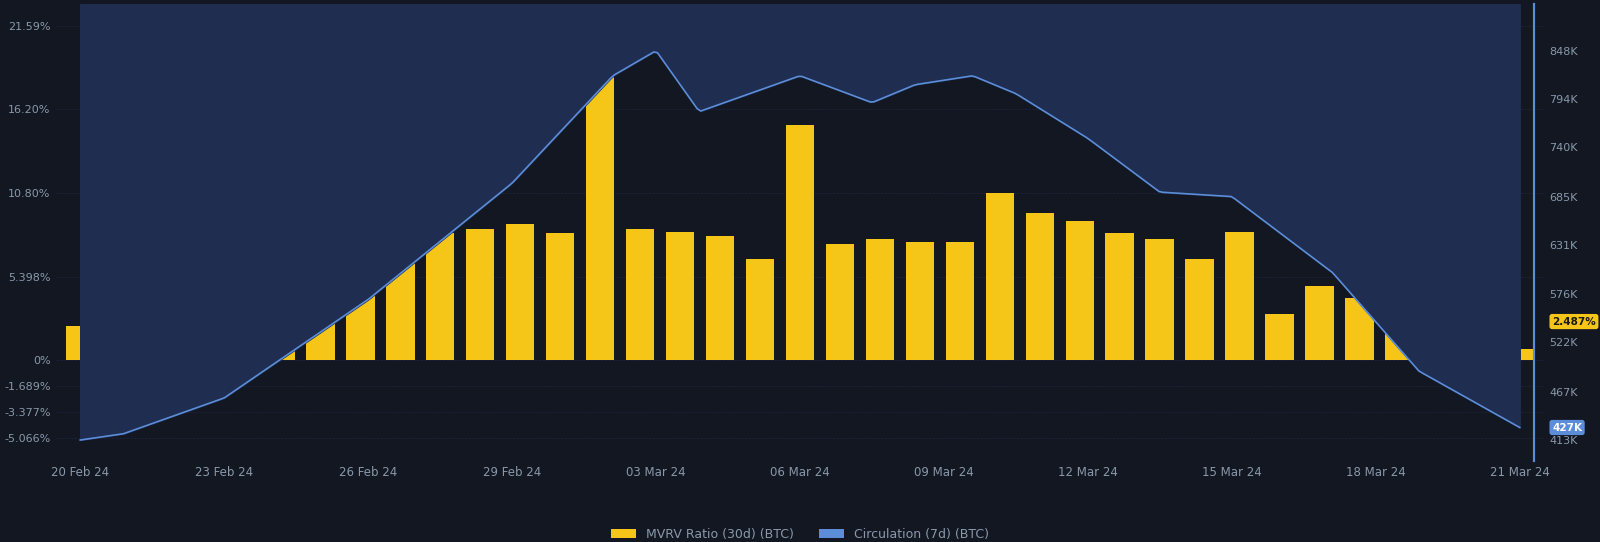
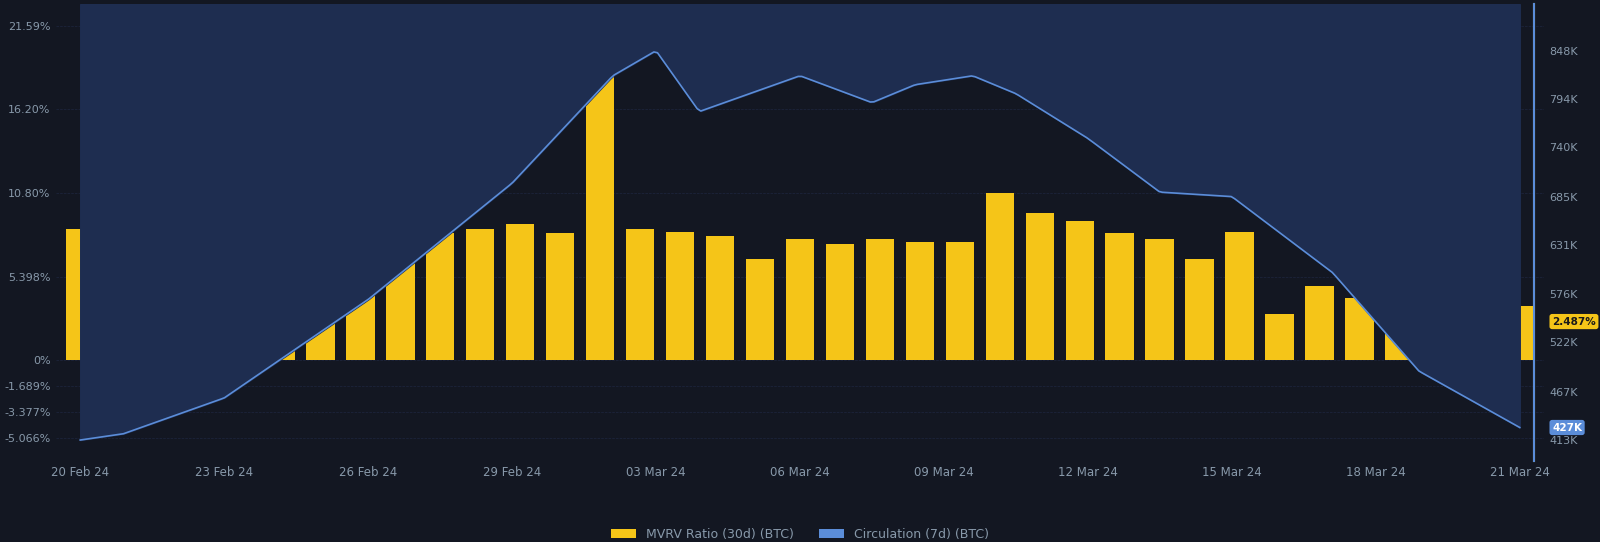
MVRV Ratio (30d) (BTC)/20 Feb 24: 2.2% -> 8.5%
MVRV Ratio (30d) (BTC)/06 Mar 24: 15.2% -> 7.8%
MVRV Ratio (30d) (BTC)/21 Mar 24: 0.7% -> 3.5%
